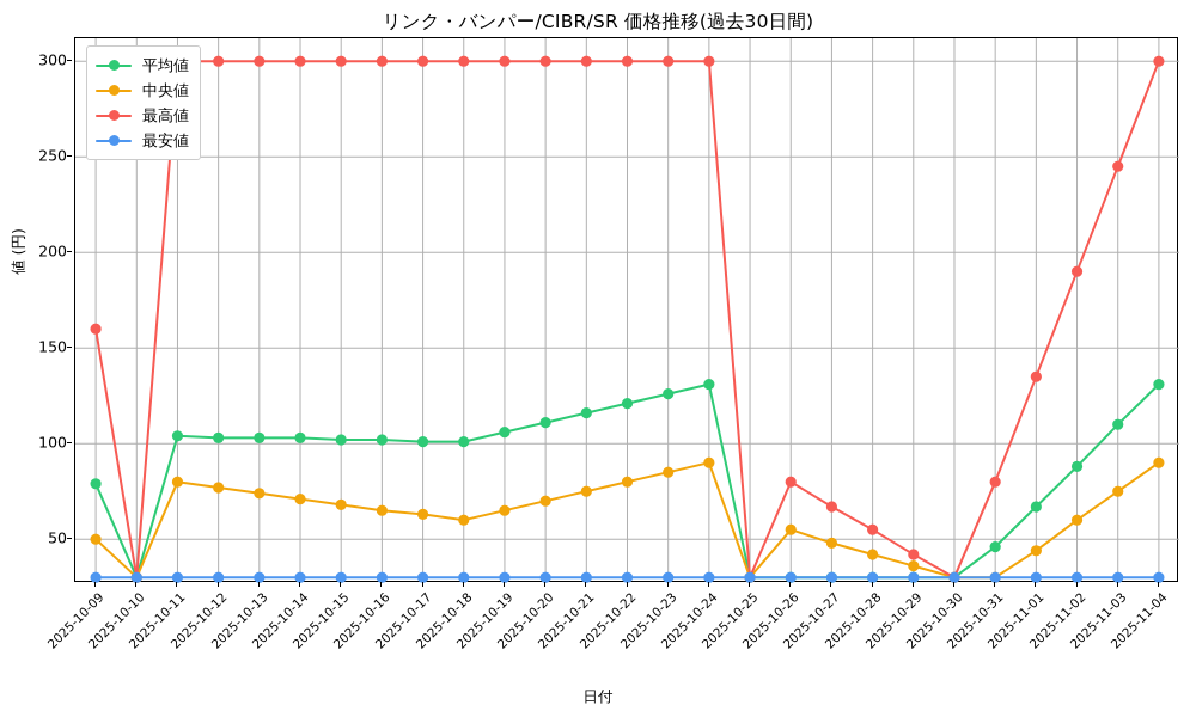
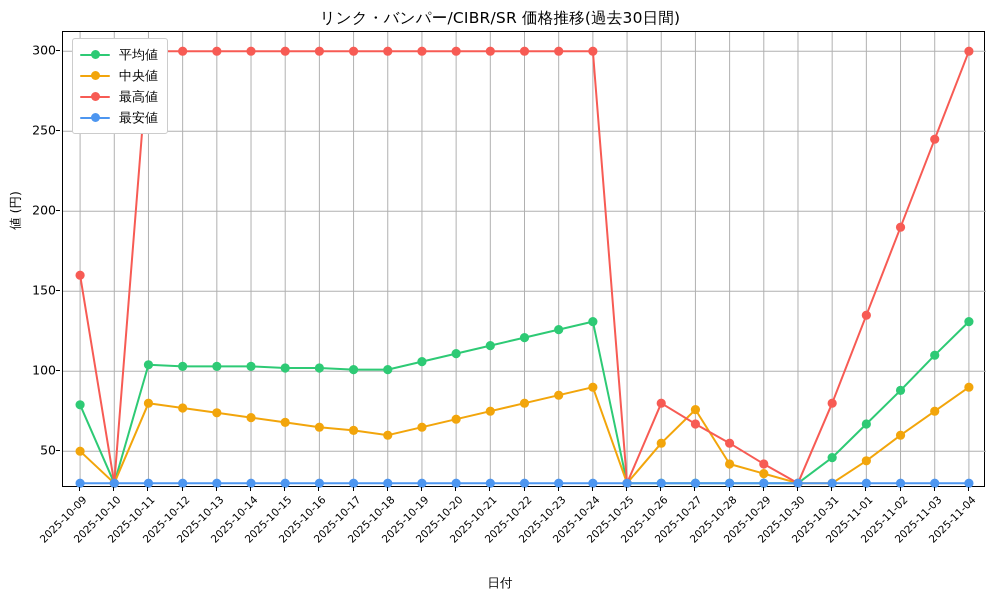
中央値/2025-10-27: 48 -> 76
